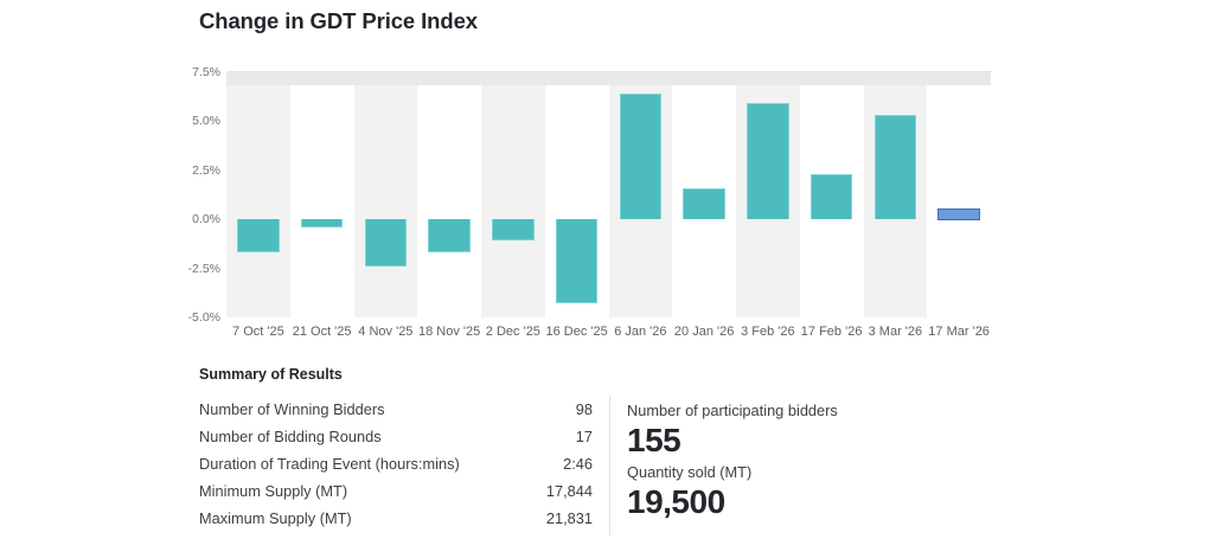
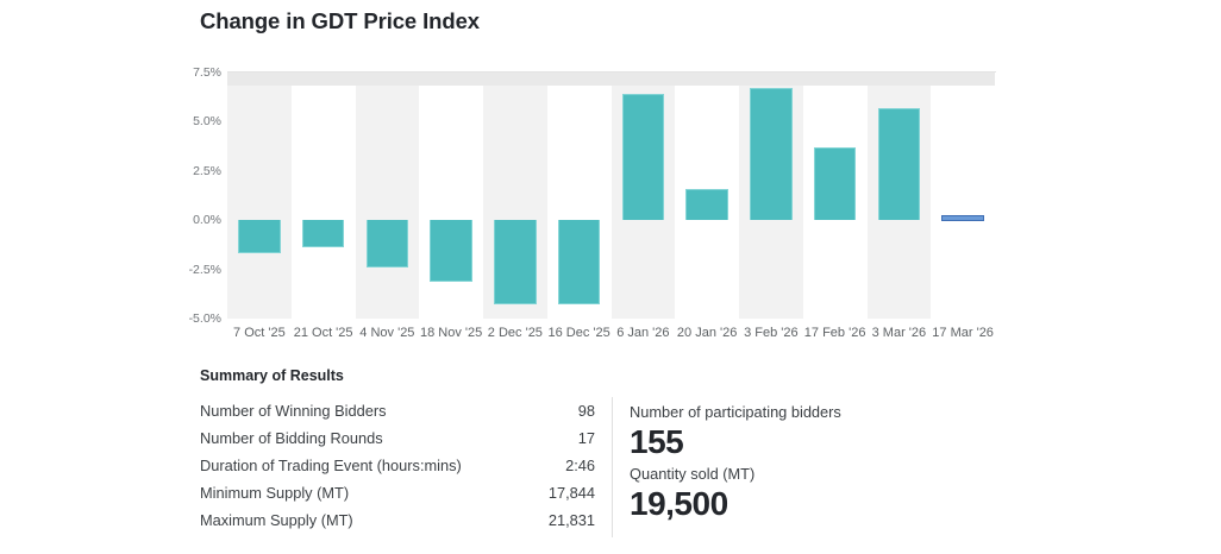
21 Oct '25: -0.4% -> -1.4%
18 Nov '25: -1.7% -> -3.1%
2 Dec '25: -1.1% -> -4.3%
3 Feb '26: 5.9% -> 6.7%
17 Feb '26: 2.3% -> 3.7%
3 Mar '26: 5.3% -> 5.7%
17 Mar '26: 0.6% -> 0.1%
